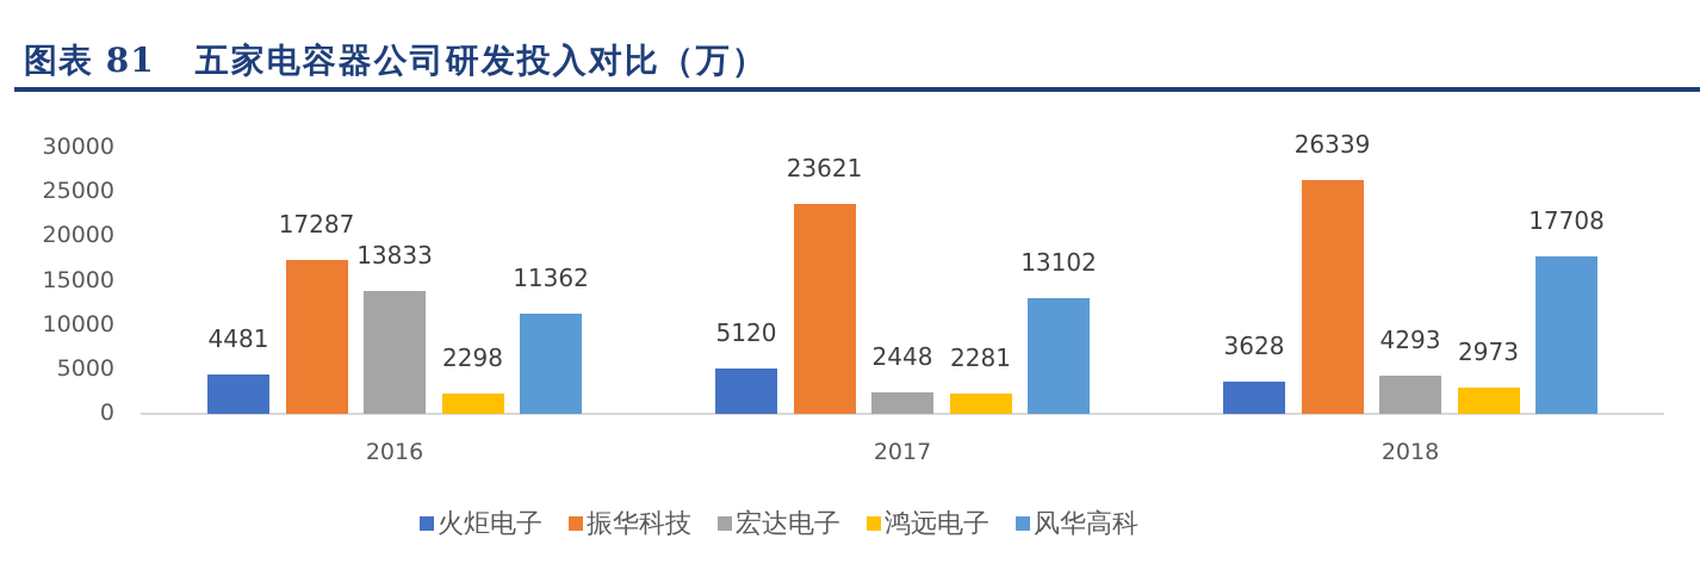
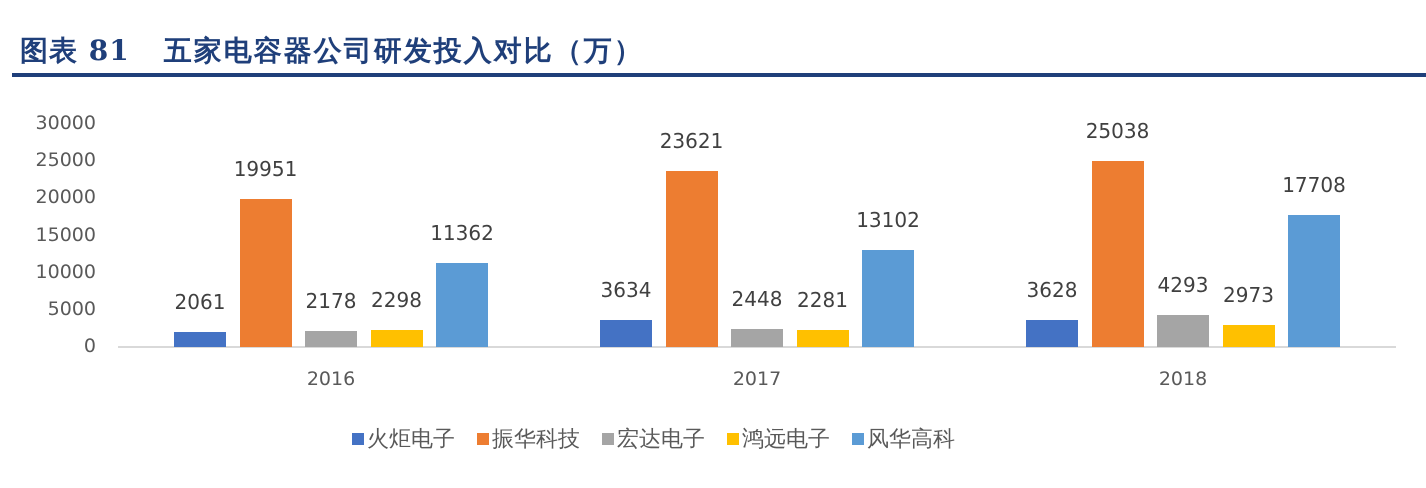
火炬电子/2016: 4481 -> 2061
振华科技/2016: 17287 -> 19951
宏达电子/2016: 13833 -> 2178
火炬电子/2017: 5120 -> 3634
振华科技/2018: 26339 -> 25038
